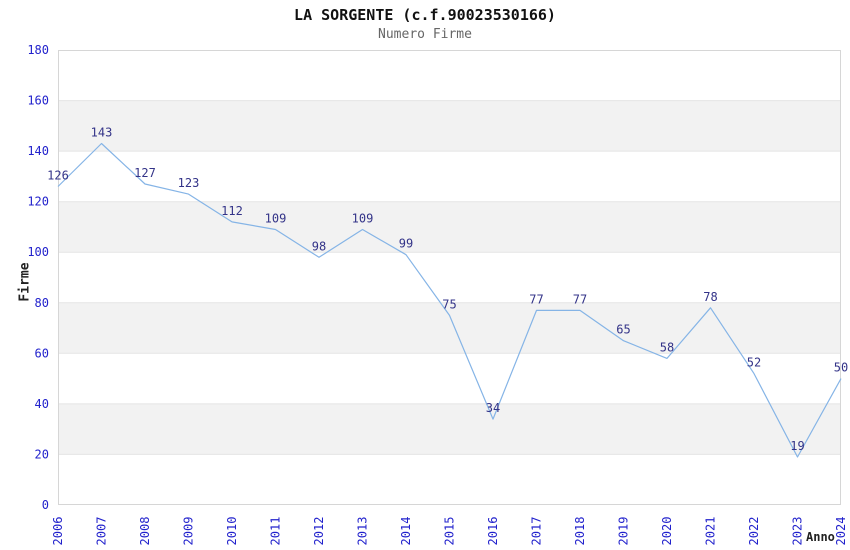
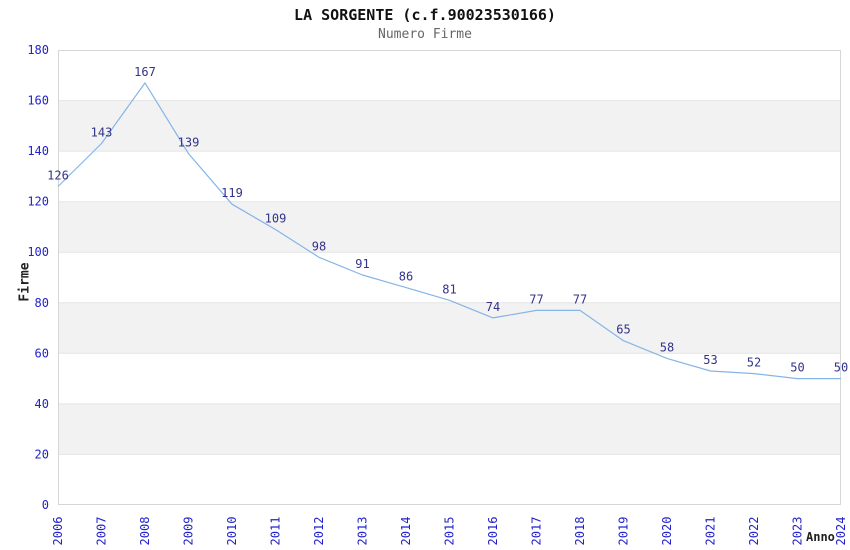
2008: 127 -> 167
2009: 123 -> 139
2010: 112 -> 119
2013: 109 -> 91
2014: 99 -> 86
2015: 75 -> 81
2016: 34 -> 74
2021: 78 -> 53
2023: 19 -> 50
